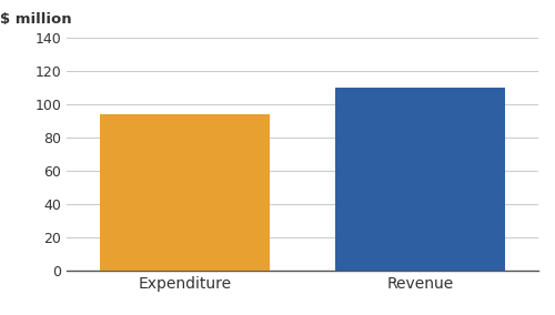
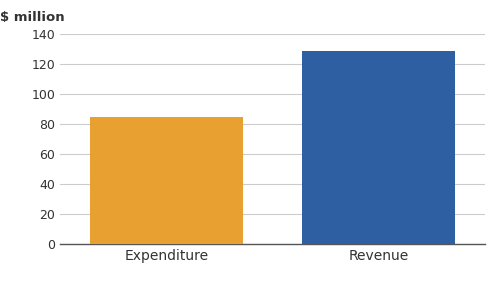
Expenditure: 94 -> 85
Revenue: 110 -> 129
